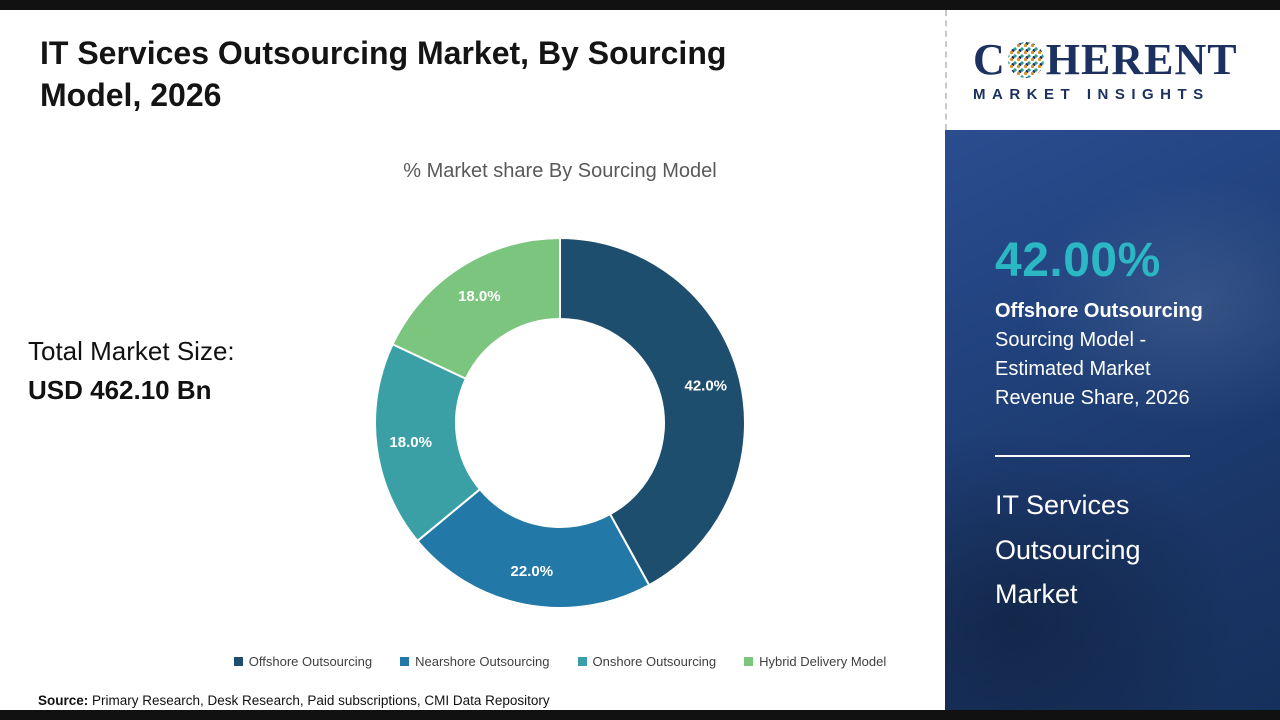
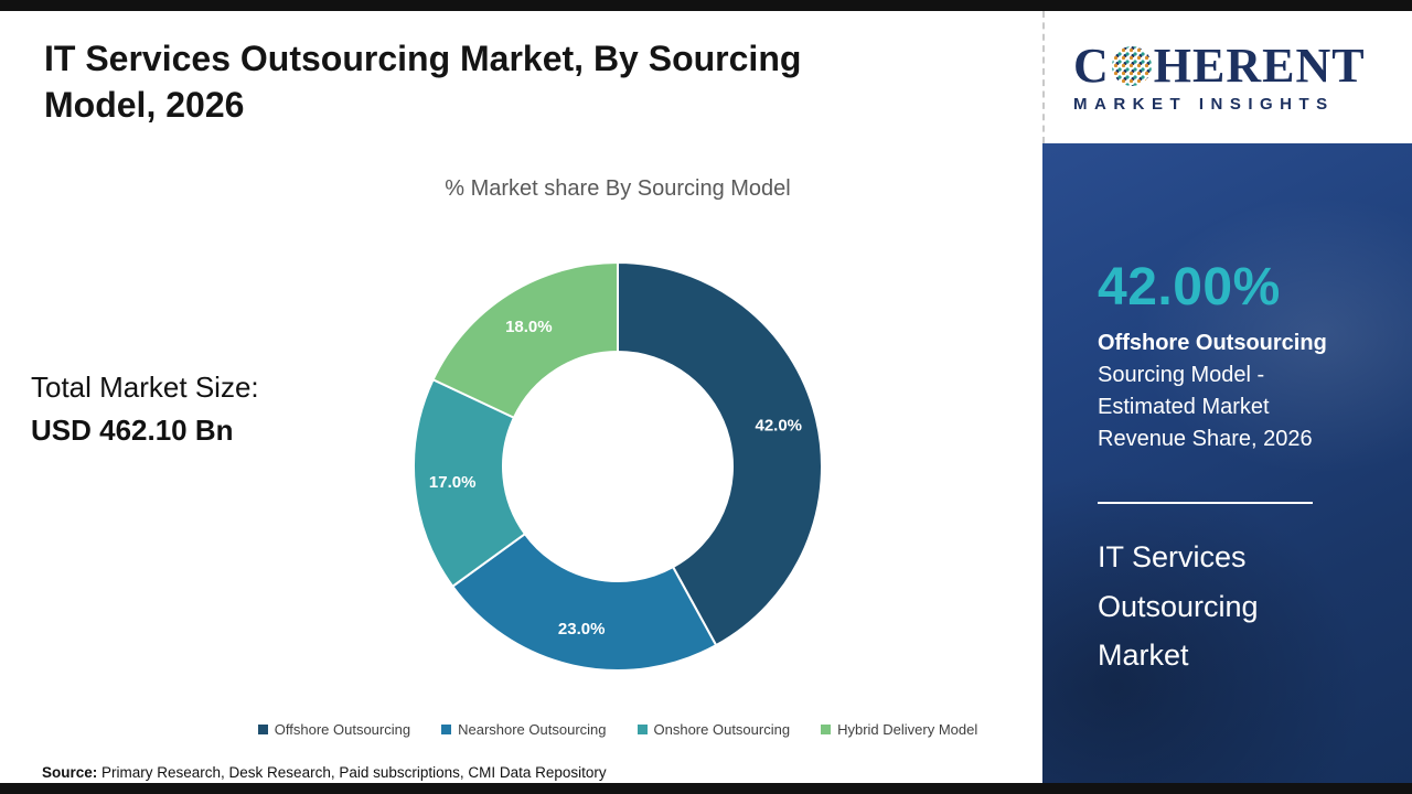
Nearshore Outsourcing: 22.0% -> 23.0%
Onshore Outsourcing: 18.0% -> 17.0%
